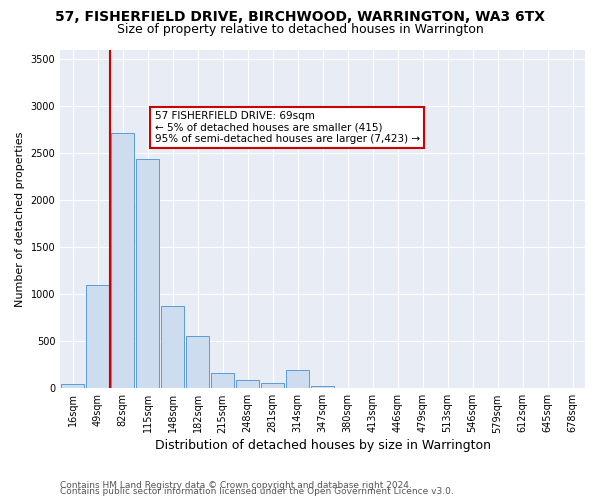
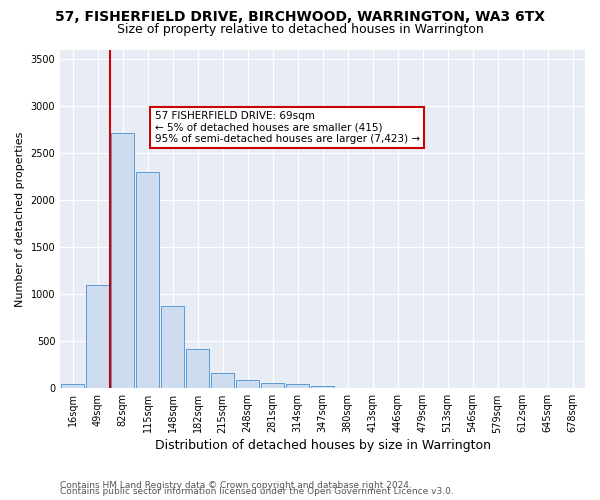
115sqm: 2440 -> 2300
182sqm: 560 -> 420
314sqm: 200 -> 40
